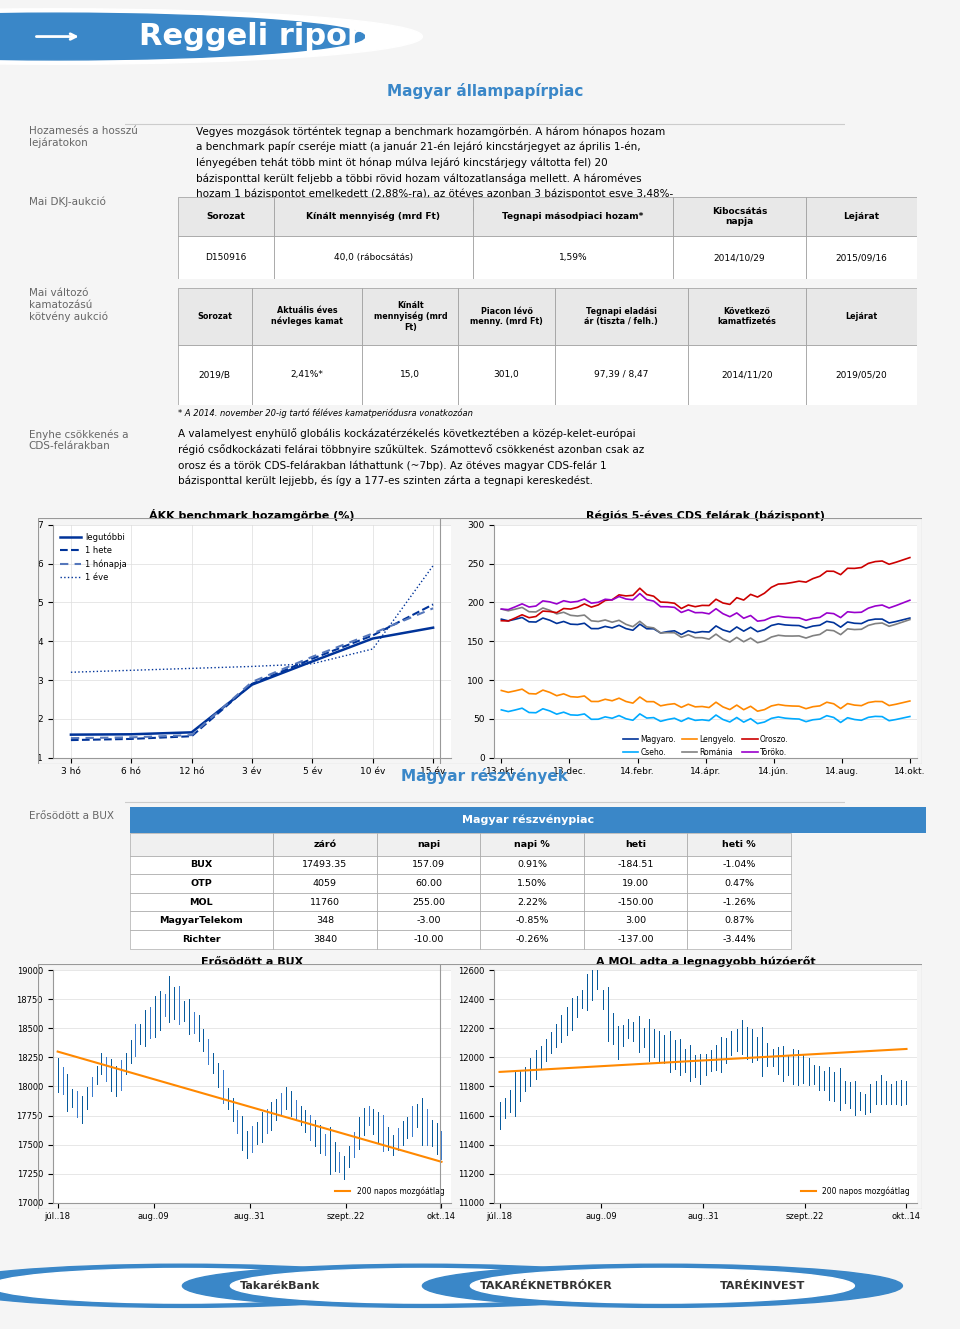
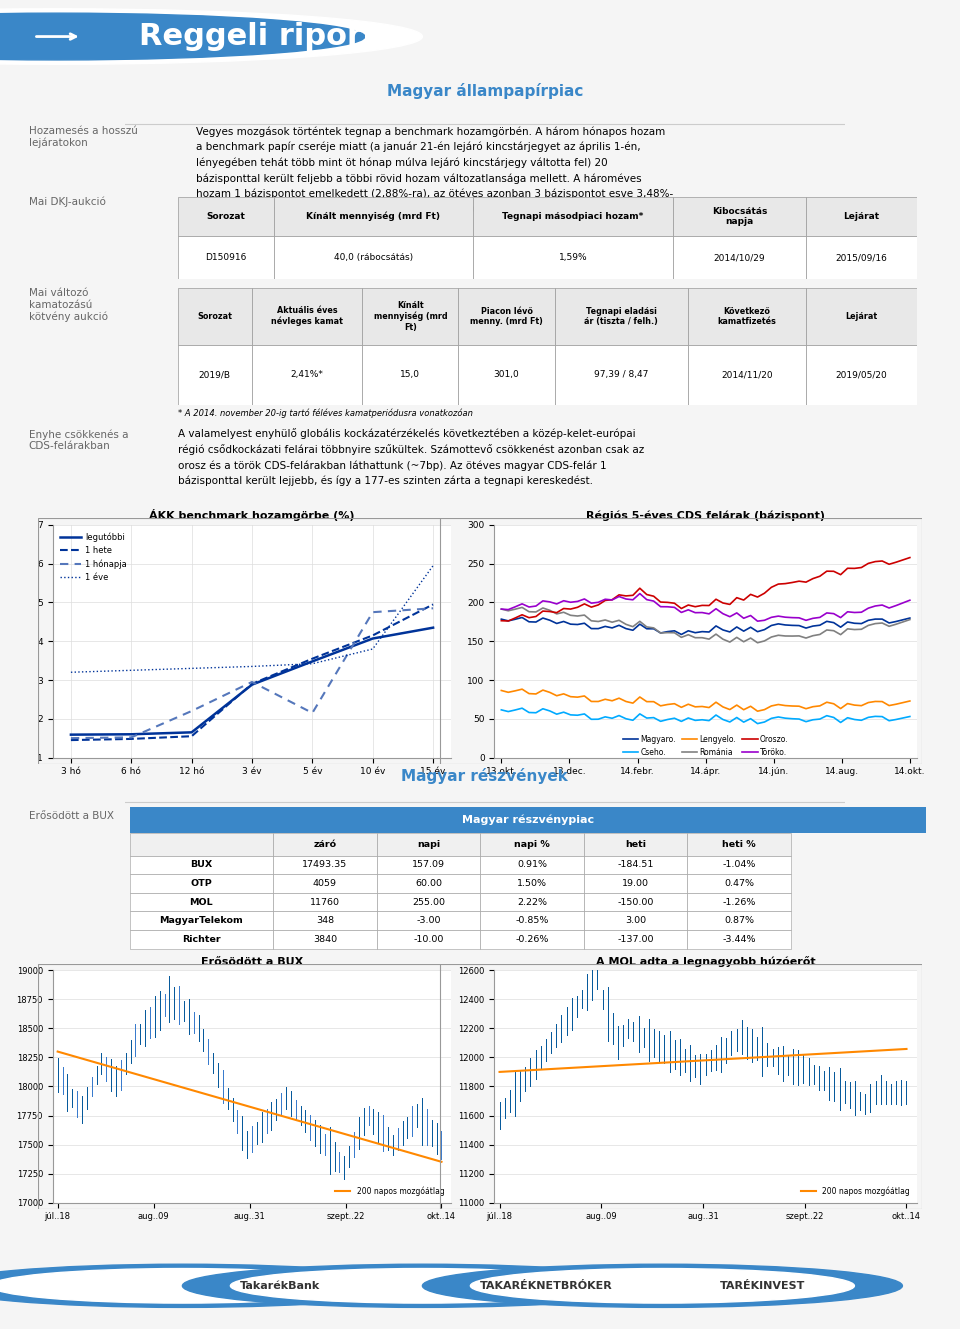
ÁKK benchmark hozamgörbe (%)/1 hónapja/12 hó: 1.58 -> 2.20
ÁKK benchmark hozamgörbe (%)/1 hónapja/5 év: 3.60 -> 2.15
ÁKK benchmark hozamgörbe (%)/1 hónapja/10 év: 4.20 -> 4.75
